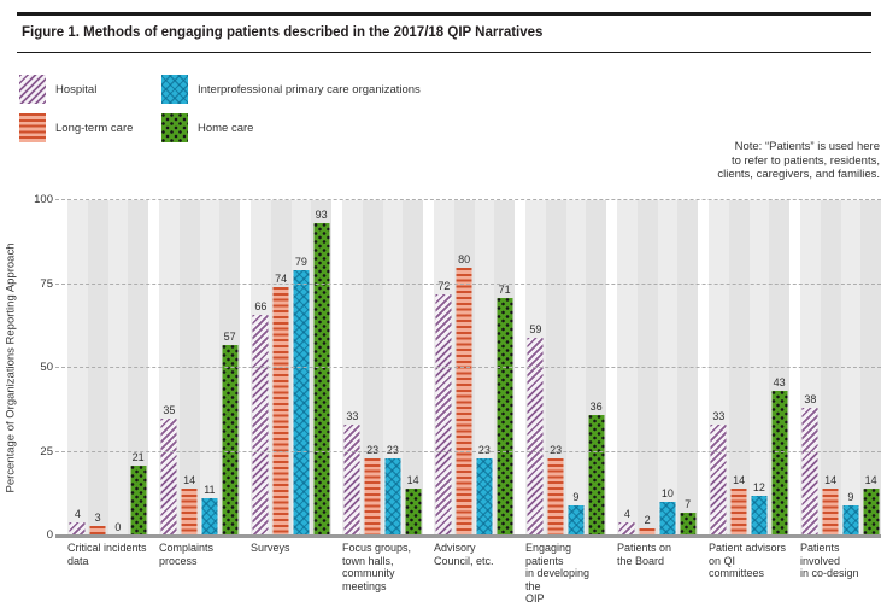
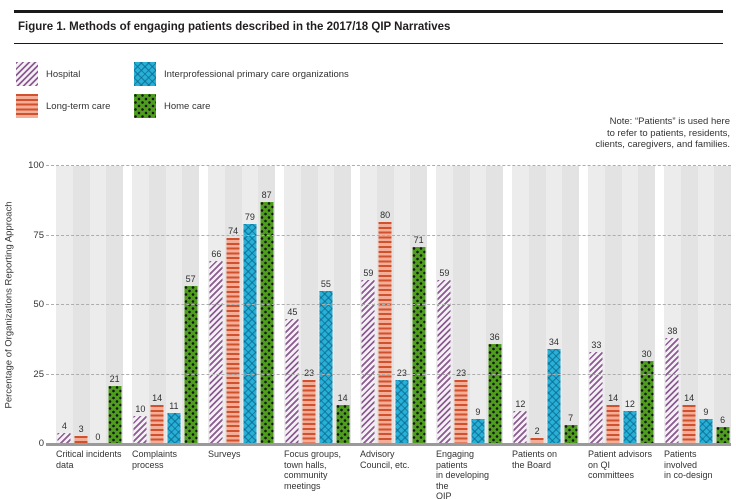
Hospital/Complaints process: 35 -> 10
Home care/Surveys: 93 -> 87
Hospital/Focus groups, town halls, community meetings: 33 -> 45
Interprofessional primary care organizations/Focus groups, town halls, community meetings: 23 -> 55
Hospital/Advisory Council, etc.: 72 -> 59
Hospital/Patients on the Board: 4 -> 12
Interprofessional primary care organizations/Patients on the Board: 10 -> 34
Home care/Patient advisors on QI committees: 43 -> 30
Home care/Patients involved in co-design: 14 -> 6
